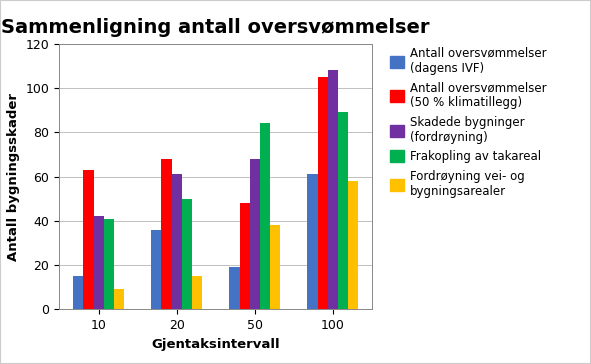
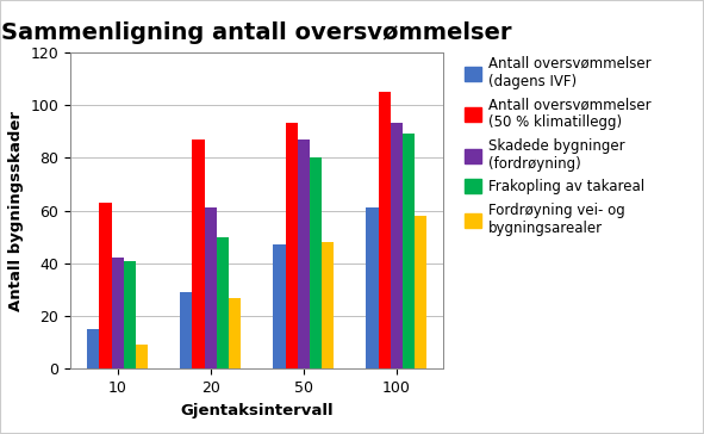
Antall oversvømmelser (dagens IVF)/20: 36 -> 29
Antall oversvømmelser (50 % klimatillegg)/20: 68 -> 87
Fordrøyning vei- og bygningsarealer/20: 15 -> 27
Antall oversvømmelser (dagens IVF)/50: 19 -> 47
Antall oversvømmelser (50 % klimatillegg)/50: 48 -> 93
Skadede bygninger (fordrøyning)/50: 68 -> 87
Frakopling av takareal/50: 84 -> 80
Fordrøyning vei- og bygningsarealer/50: 38 -> 48
Skadede bygninger (fordrøyning)/100: 108 -> 93
